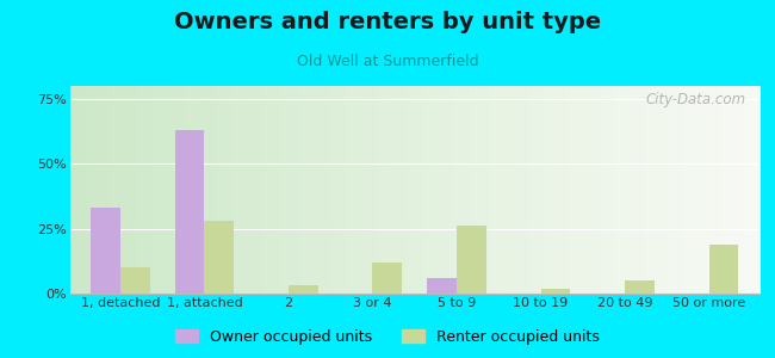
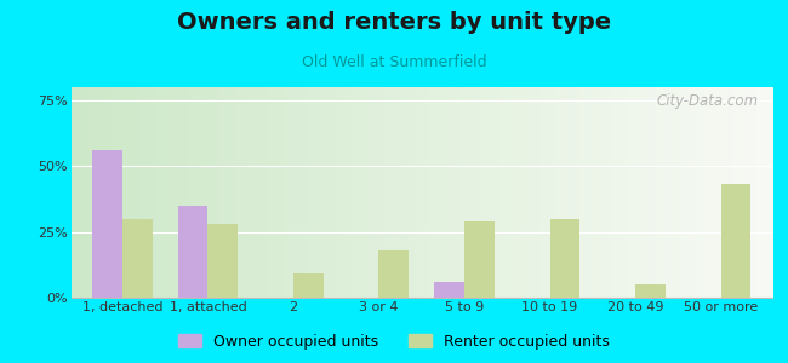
Owner occupied units/1, detached: 33% -> 56%
Renter occupied units/1, detached: 10% -> 30%
Owner occupied units/1, attached: 63% -> 35%
Renter occupied units/2: 3% -> 9%
Renter occupied units/3 or 4: 12% -> 18%
Renter occupied units/5 to 9: 26% -> 29%
Renter occupied units/10 to 19: 2% -> 30%
Renter occupied units/50 or more: 19% -> 43%
